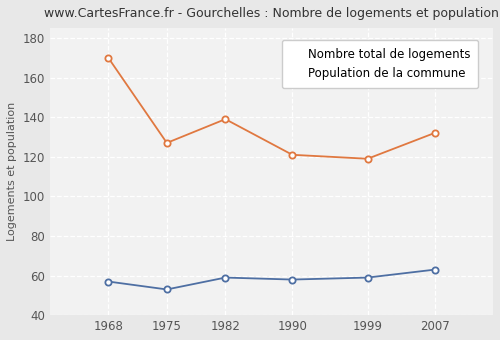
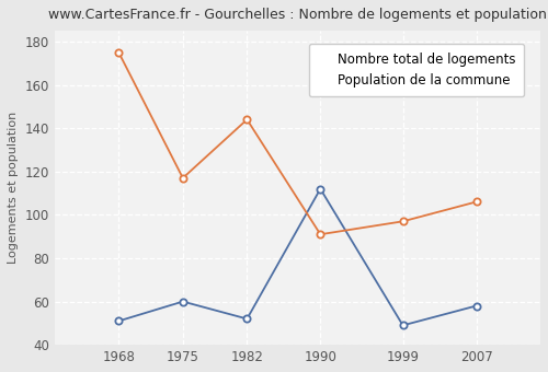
Nombre total de logements/1968: 57 -> 51
Population de la commune/1968: 170 -> 175
Nombre total de logements/1975: 53 -> 60
Population de la commune/1975: 127 -> 117
Nombre total de logements/1982: 59 -> 52
Population de la commune/1982: 139 -> 144
Nombre total de logements/1990: 58 -> 112
Population de la commune/1990: 121 -> 91
Nombre total de logements/1999: 59 -> 49
Population de la commune/1999: 119 -> 97
Nombre total de logements/2007: 63 -> 58
Population de la commune/2007: 132 -> 106
